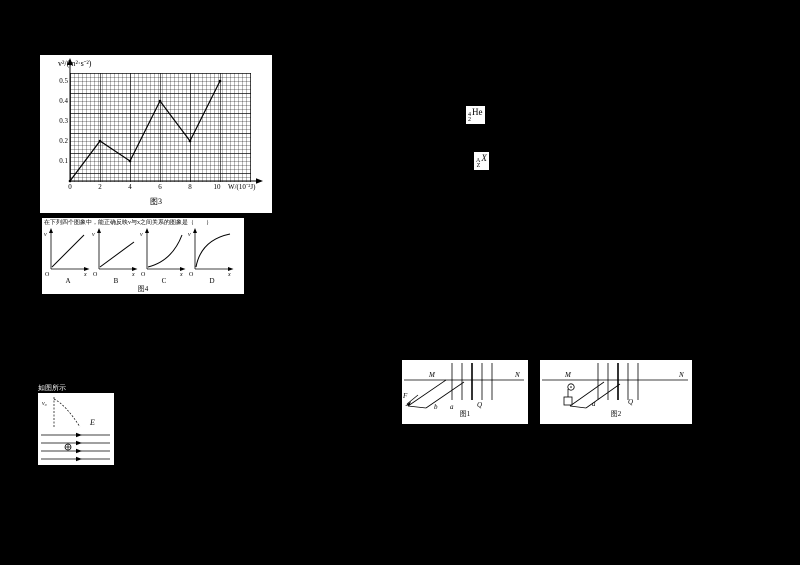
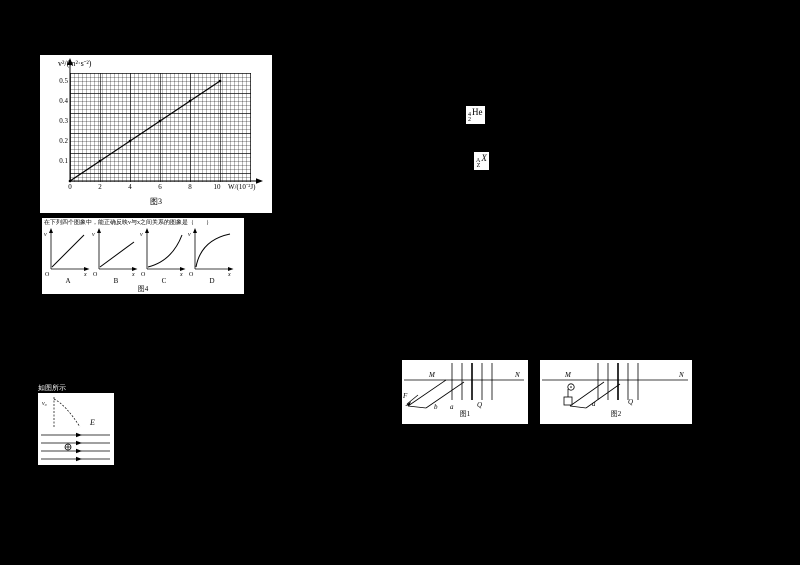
2: 0.2 -> 0.1
4: 0.1 -> 0.2
6: 0.4 -> 0.3
8: 0.2 -> 0.4
